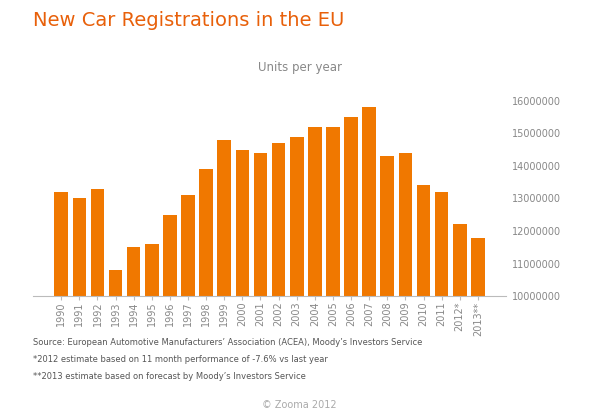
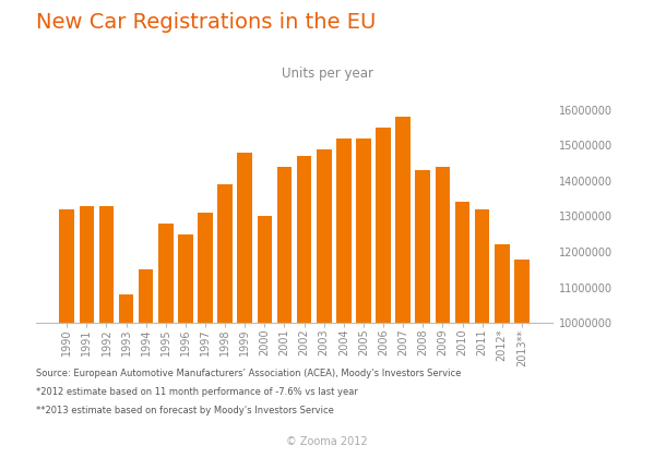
1991: 13000000 -> 13300000
1995: 11600000 -> 12800000
2000: 14500000 -> 13000000
